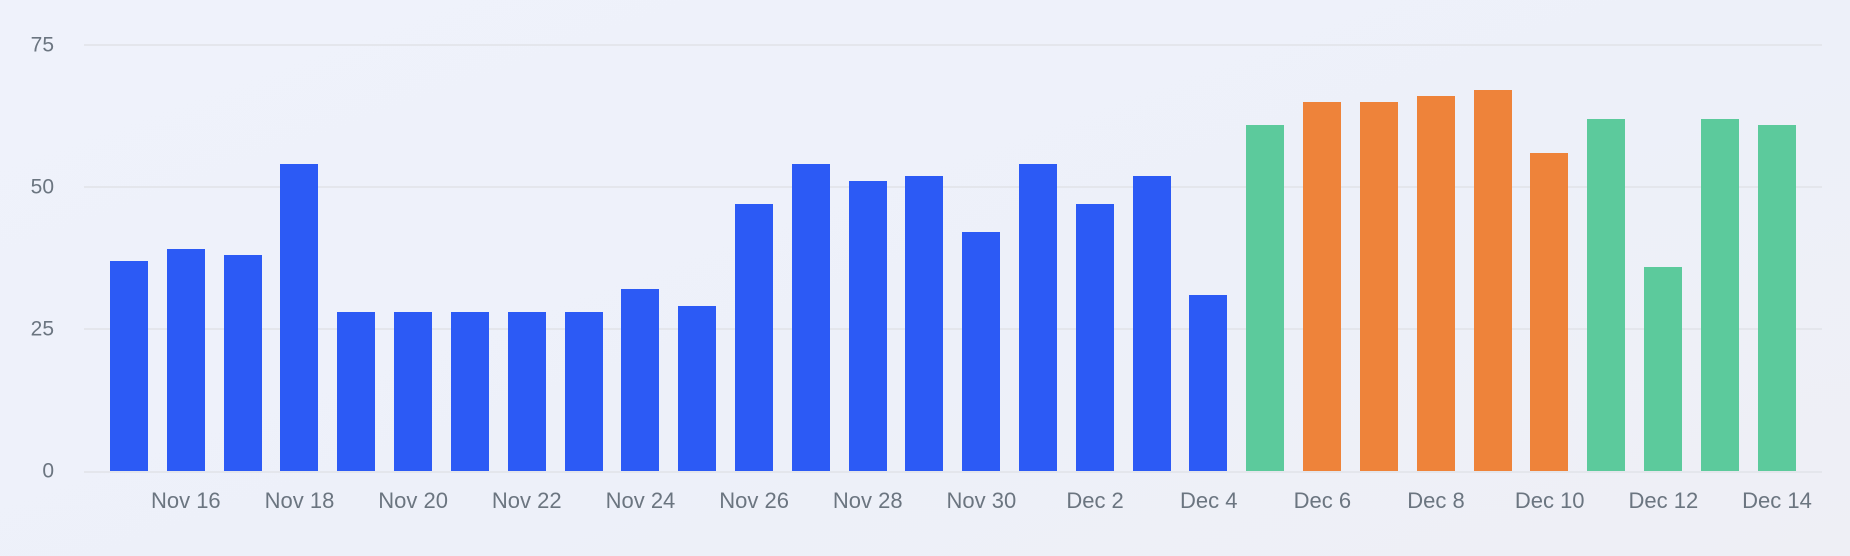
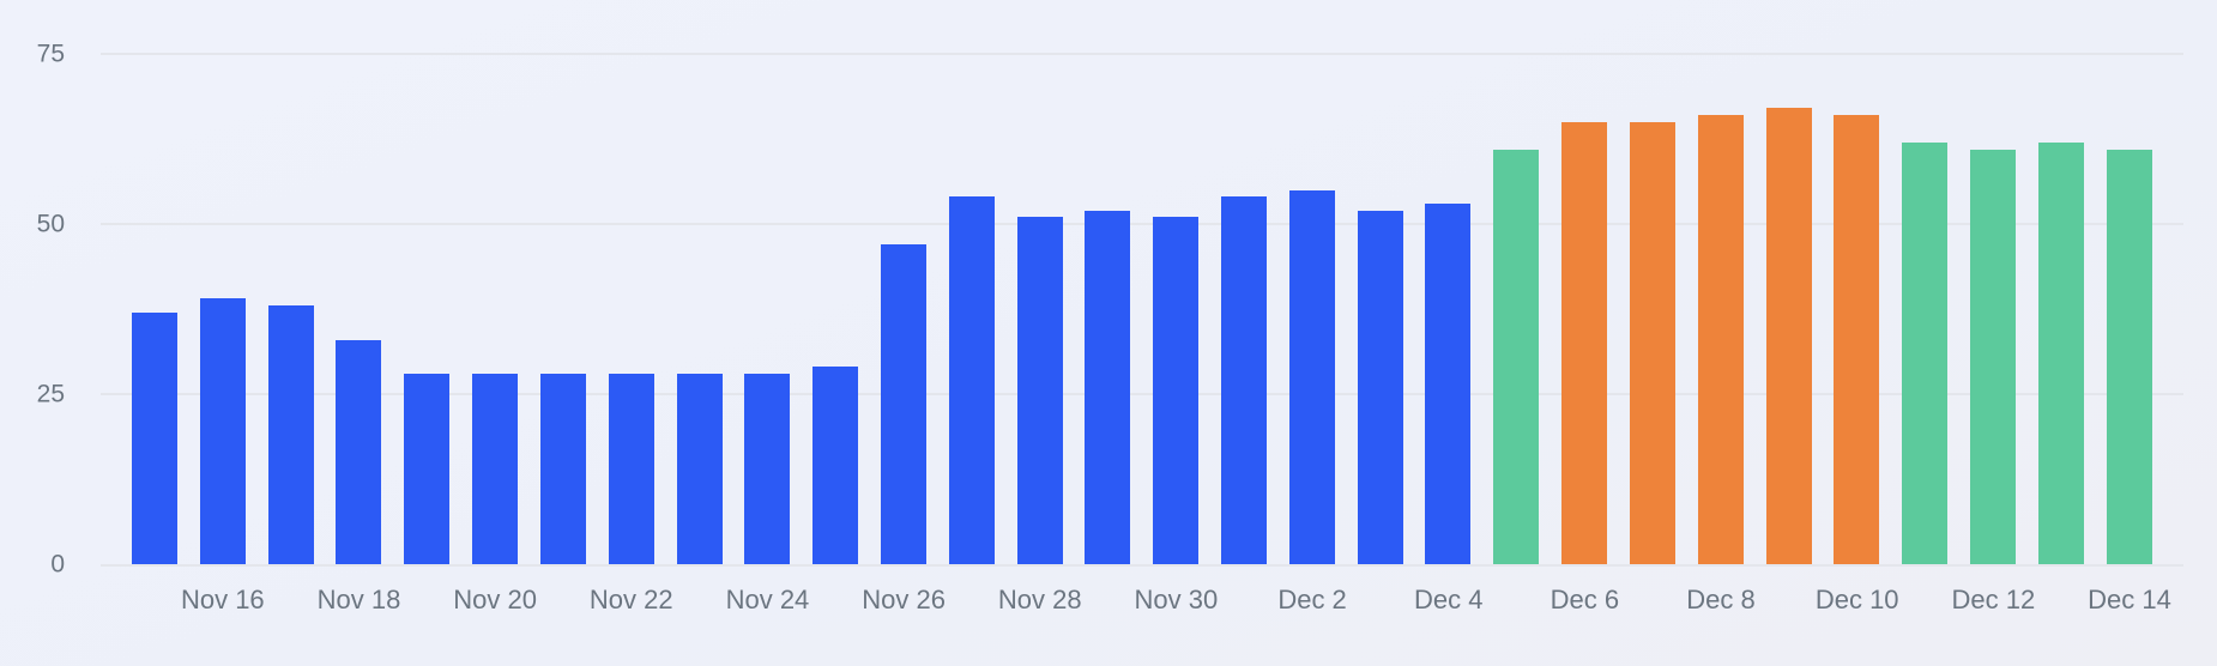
Nov 18: 54 -> 33
Nov 24: 32 -> 28
Nov 30: 42 -> 51
Dec 2: 47 -> 55
Dec 4: 31 -> 53
Dec 10: 56 -> 66
Dec 12: 36 -> 61
